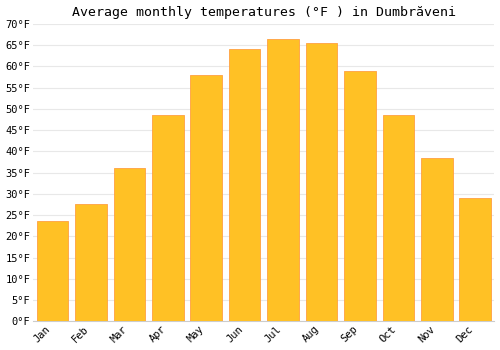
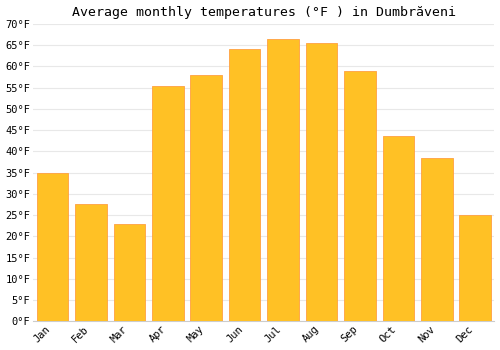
Jan: 23.5°F -> 35.0°F
Mar: 36.0°F -> 23.0°F
Apr: 48.5°F -> 55.5°F
Oct: 48.5°F -> 43.5°F
Dec: 29.0°F -> 25.0°F
